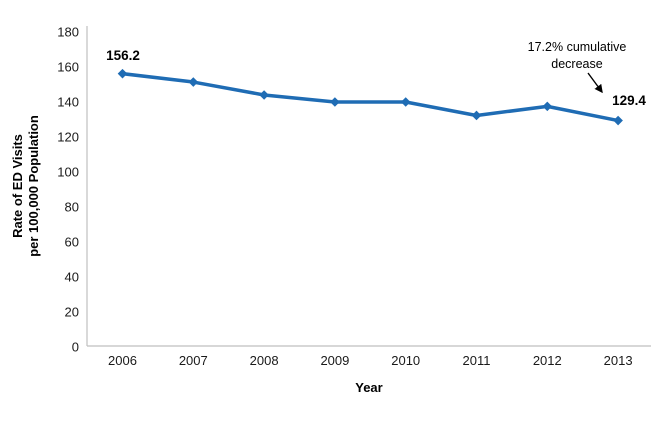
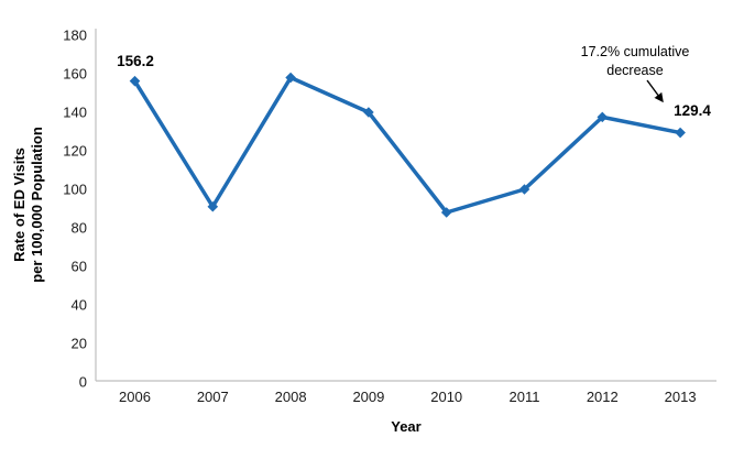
2007: 151 -> 91
2008: 144 -> 158
2010: 140 -> 88
2011: 132 -> 100
